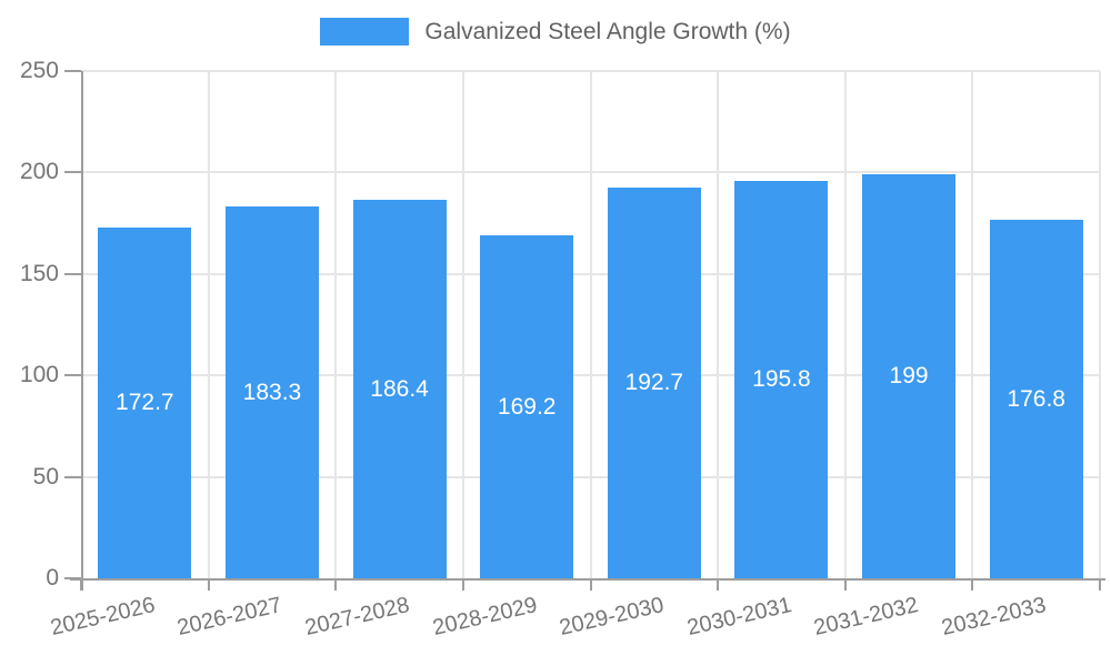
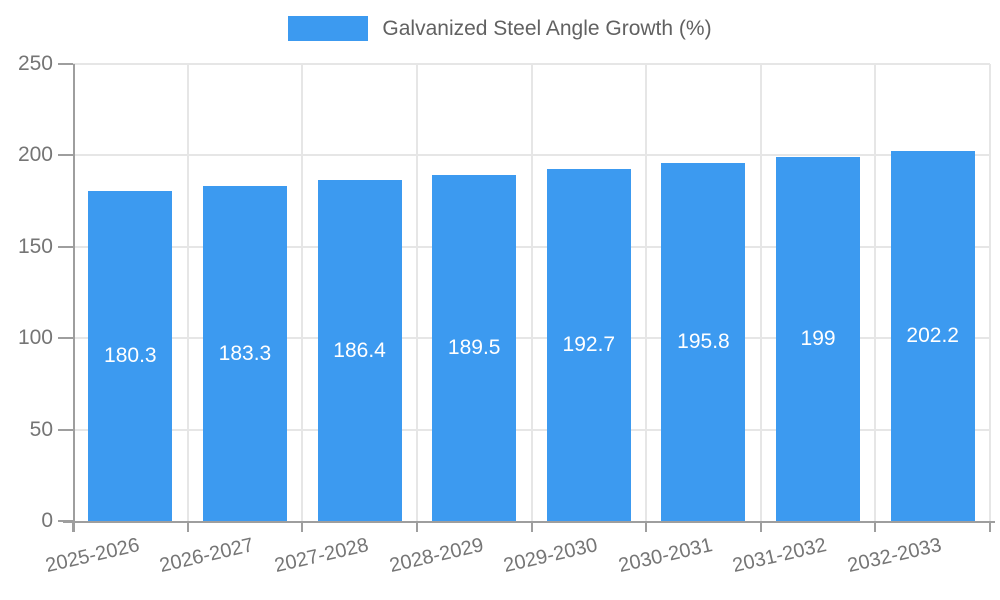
2025-2026: 172.7 -> 180.3
2028-2029: 169.2 -> 189.5
2032-2033: 176.8 -> 202.2
